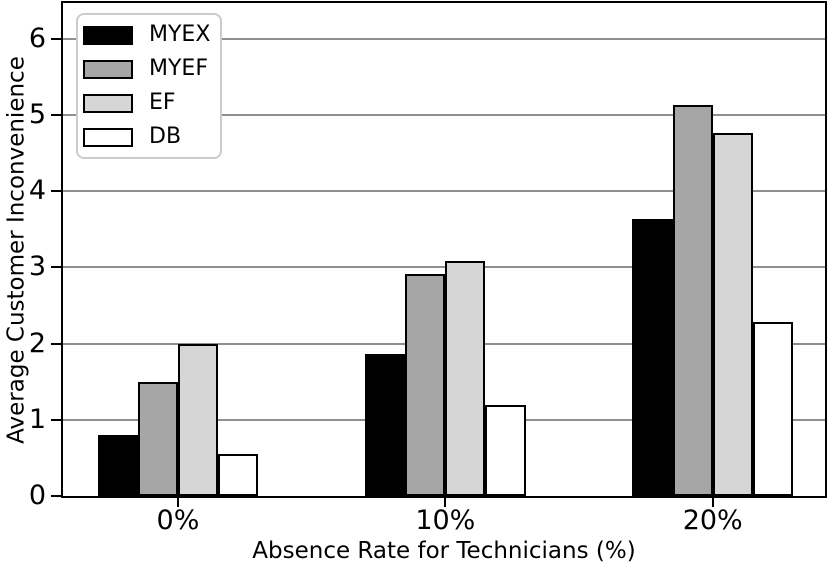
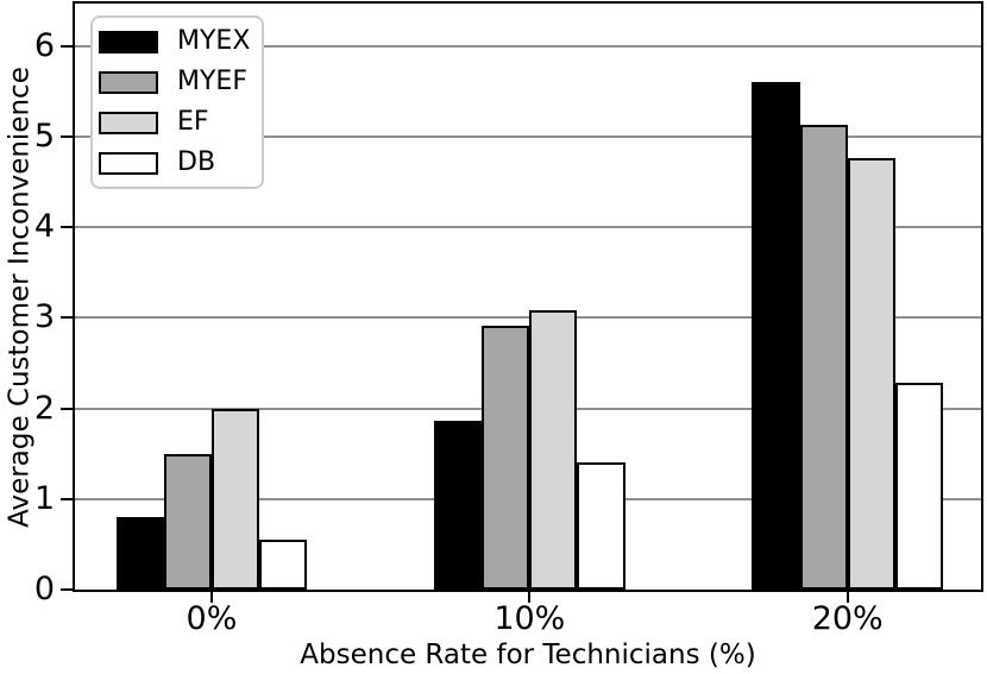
DB/10%: 1.2 -> 1.4
MYEX/20%: 3.6 -> 5.6
